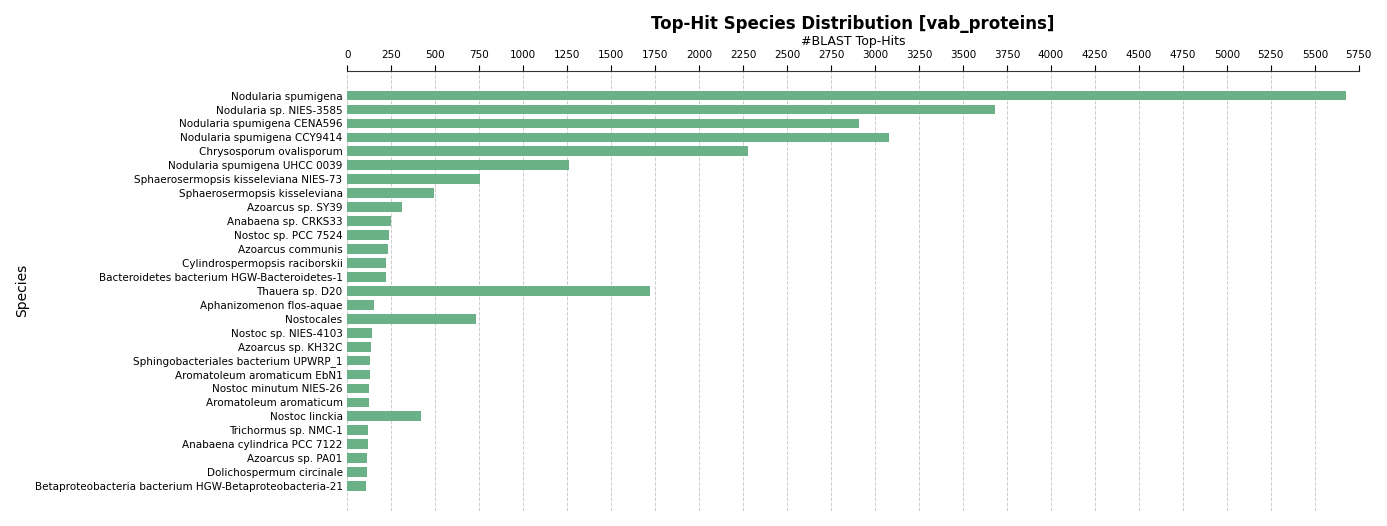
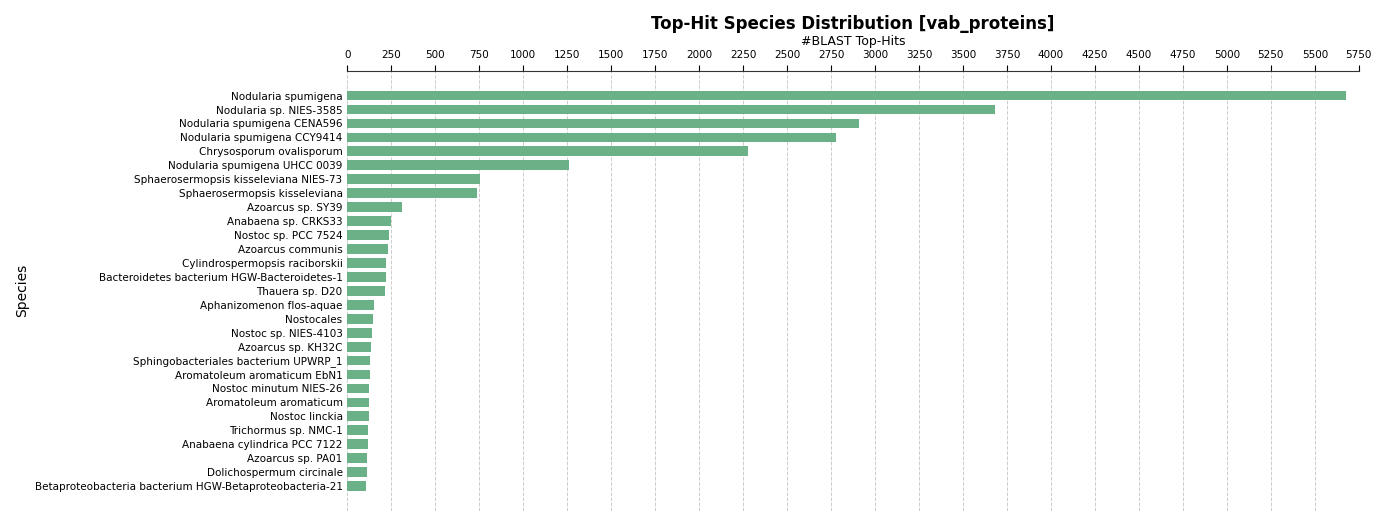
Nodularia spumigena CCY9414: 3080 -> 2780
Sphaerosermopsis kisseleviana: 490 -> 740
Thauera sp. D20: 1720 -> 220
Nostocales: 730 -> 140
Nostoc linckia: 420 -> 120
